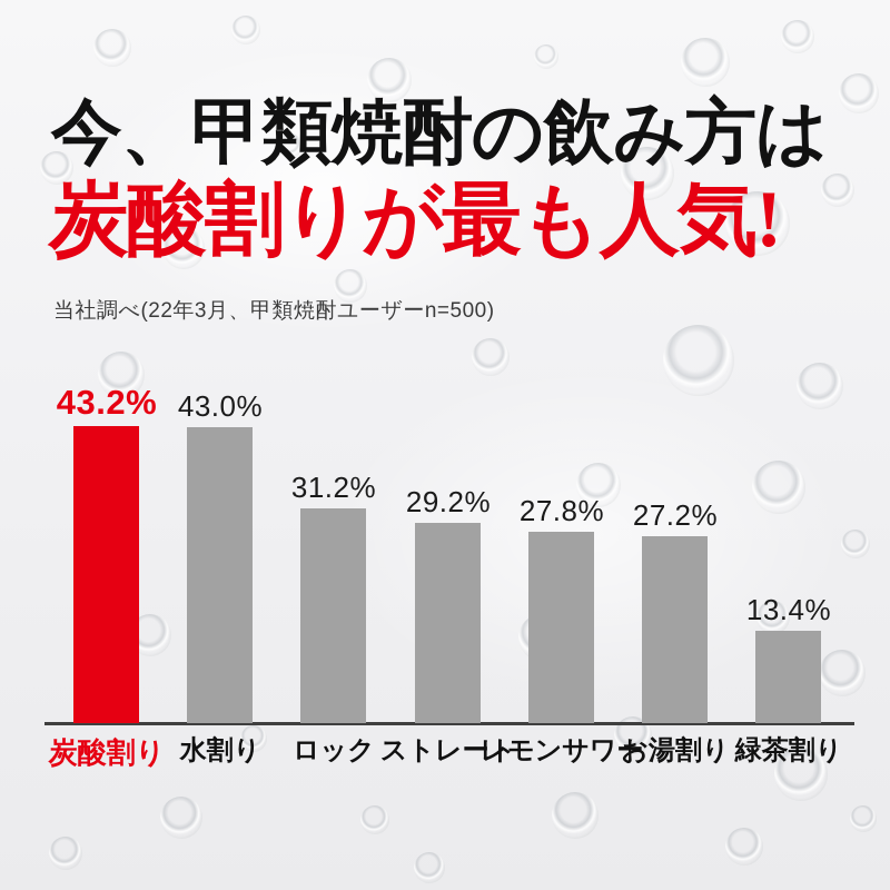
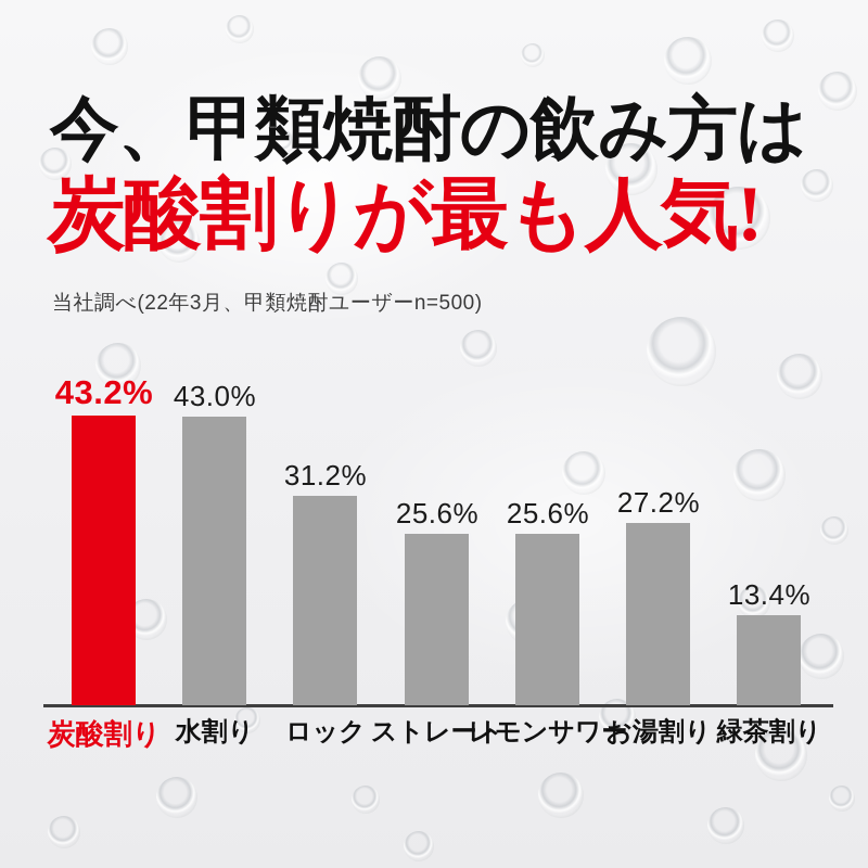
ストレート: 29.2% -> 25.6%
レモンサワー: 27.8% -> 25.6%
